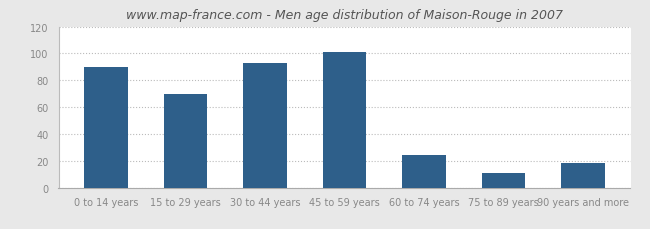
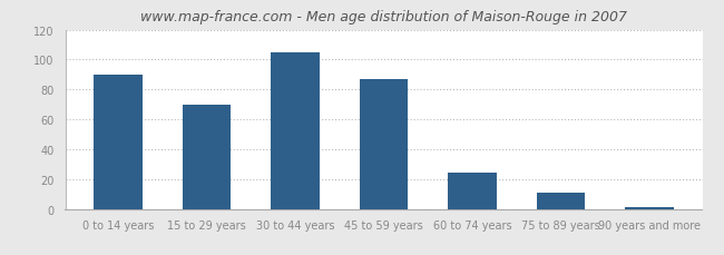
30 to 44 years: 93 -> 105
45 to 59 years: 101 -> 87
90 years and more: 18 -> 1
